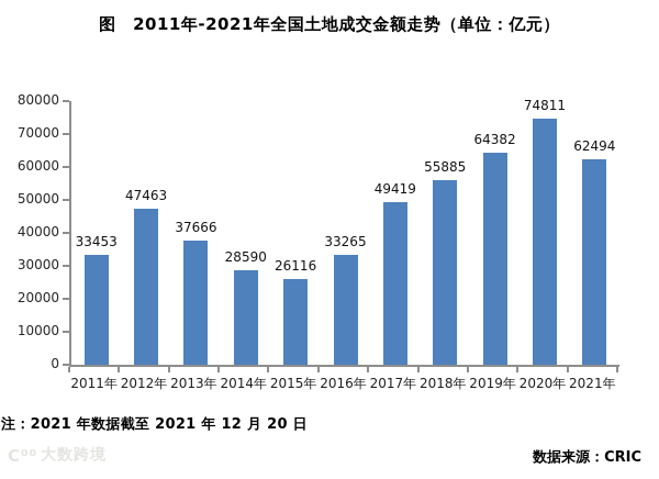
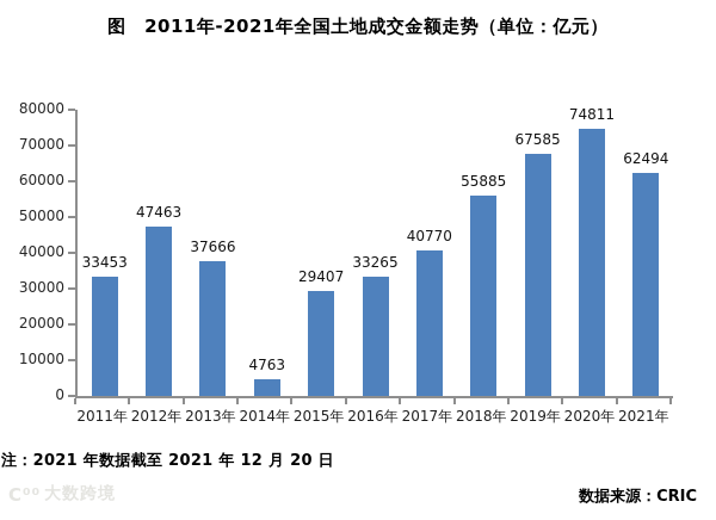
2014年: 28590 -> 4763
2015年: 26116 -> 29407
2017年: 49419 -> 40770
2019年: 64382 -> 67585
